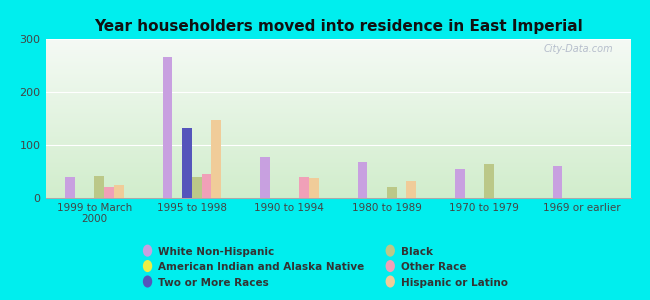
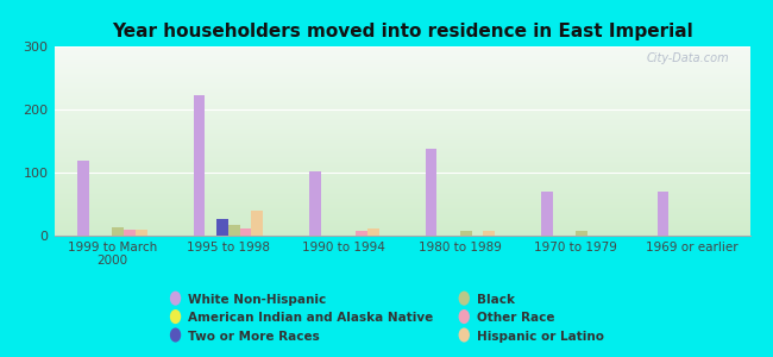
White Non-Hispanic/1999 to March 2000: 40 -> 118
Black/1999 to March 2000: 42 -> 13
Other Race/1999 to March 2000: 20 -> 9
Hispanic or Latino/1999 to March 2000: 24 -> 10
White Non-Hispanic/1995 to 1998: 266 -> 222
Two or More Races/1995 to 1998: 132 -> 27
Black/1995 to 1998: 40 -> 17
Other Race/1995 to 1998: 46 -> 12
Hispanic or Latino/1995 to 1998: 148 -> 40
White Non-Hispanic/1990 to 1994: 78 -> 102
Other Race/1990 to 1994: 40 -> 7
Hispanic or Latino/1990 to 1994: 38 -> 11
White Non-Hispanic/1980 to 1989: 68 -> 137
Black/1980 to 1989: 20 -> 8
Hispanic or Latino/1980 to 1989: 32 -> 8
White Non-Hispanic/1970 to 1979: 54 -> 70
Black/1970 to 1979: 64 -> 8
White Non-Hispanic/1969 or earlier: 60 -> 70
